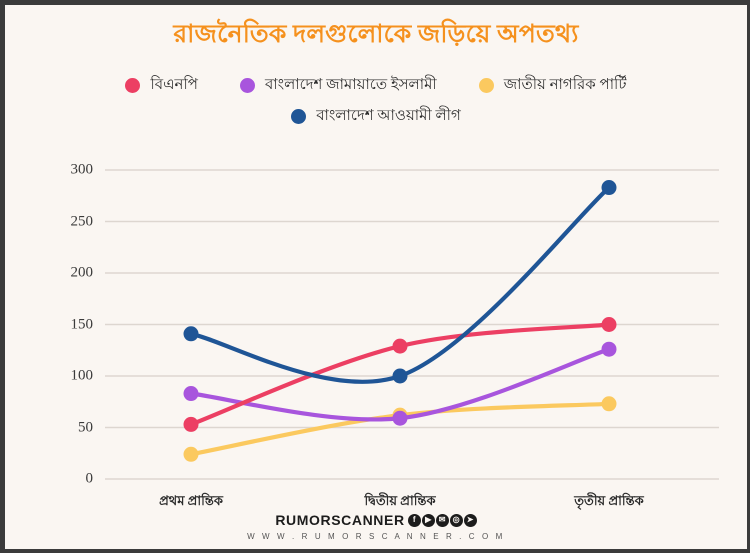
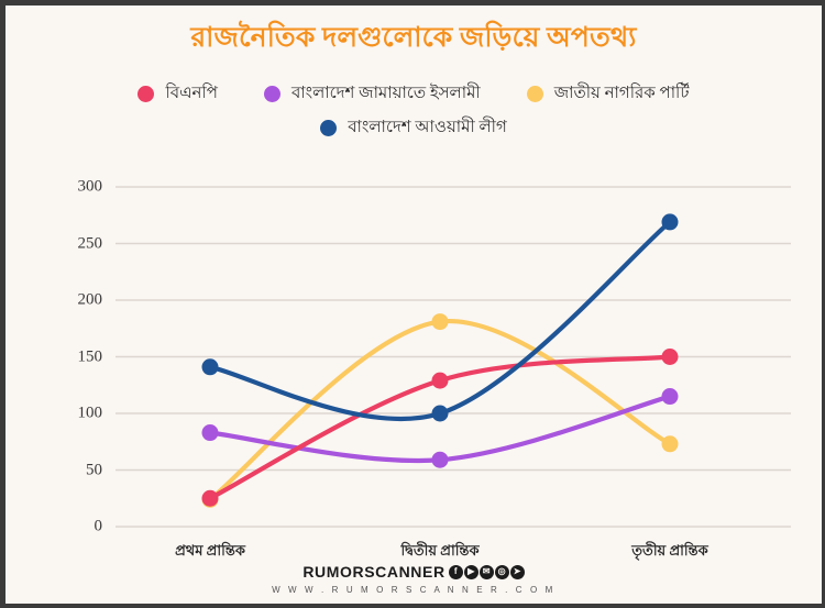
বিএনপি/প্রথম প্রান্তিক: 53 -> 25
জাতীয় নাগরিক পার্টি/দ্বিতীয় প্রান্তিক: 62 -> 181
বাংলাদেশ জামায়াতে ইসলামী/তৃতীয় প্রান্তিক: 126 -> 115
বাংলাদেশ আওয়ামী লীগ/তৃতীয় প্রান্তিক: 283 -> 269
